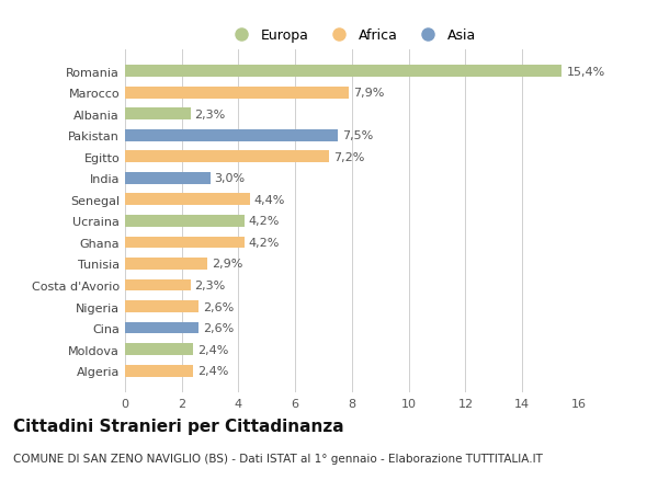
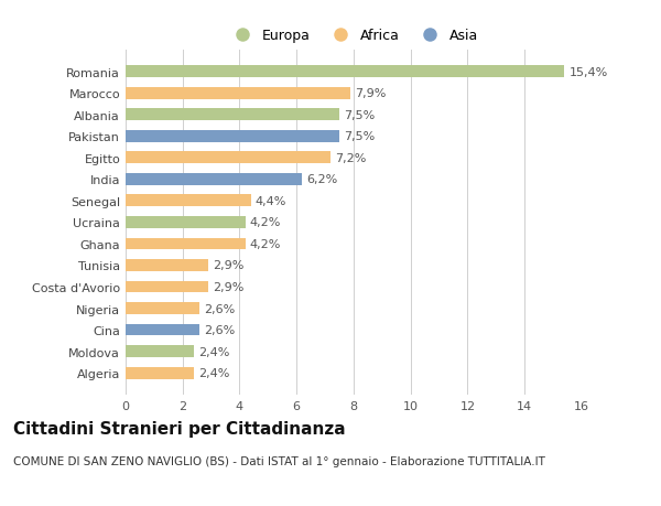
Albania: 2,3% -> 7,5%
India: 3,0% -> 6,2%
Costa d'Avorio: 2,3% -> 2,9%
